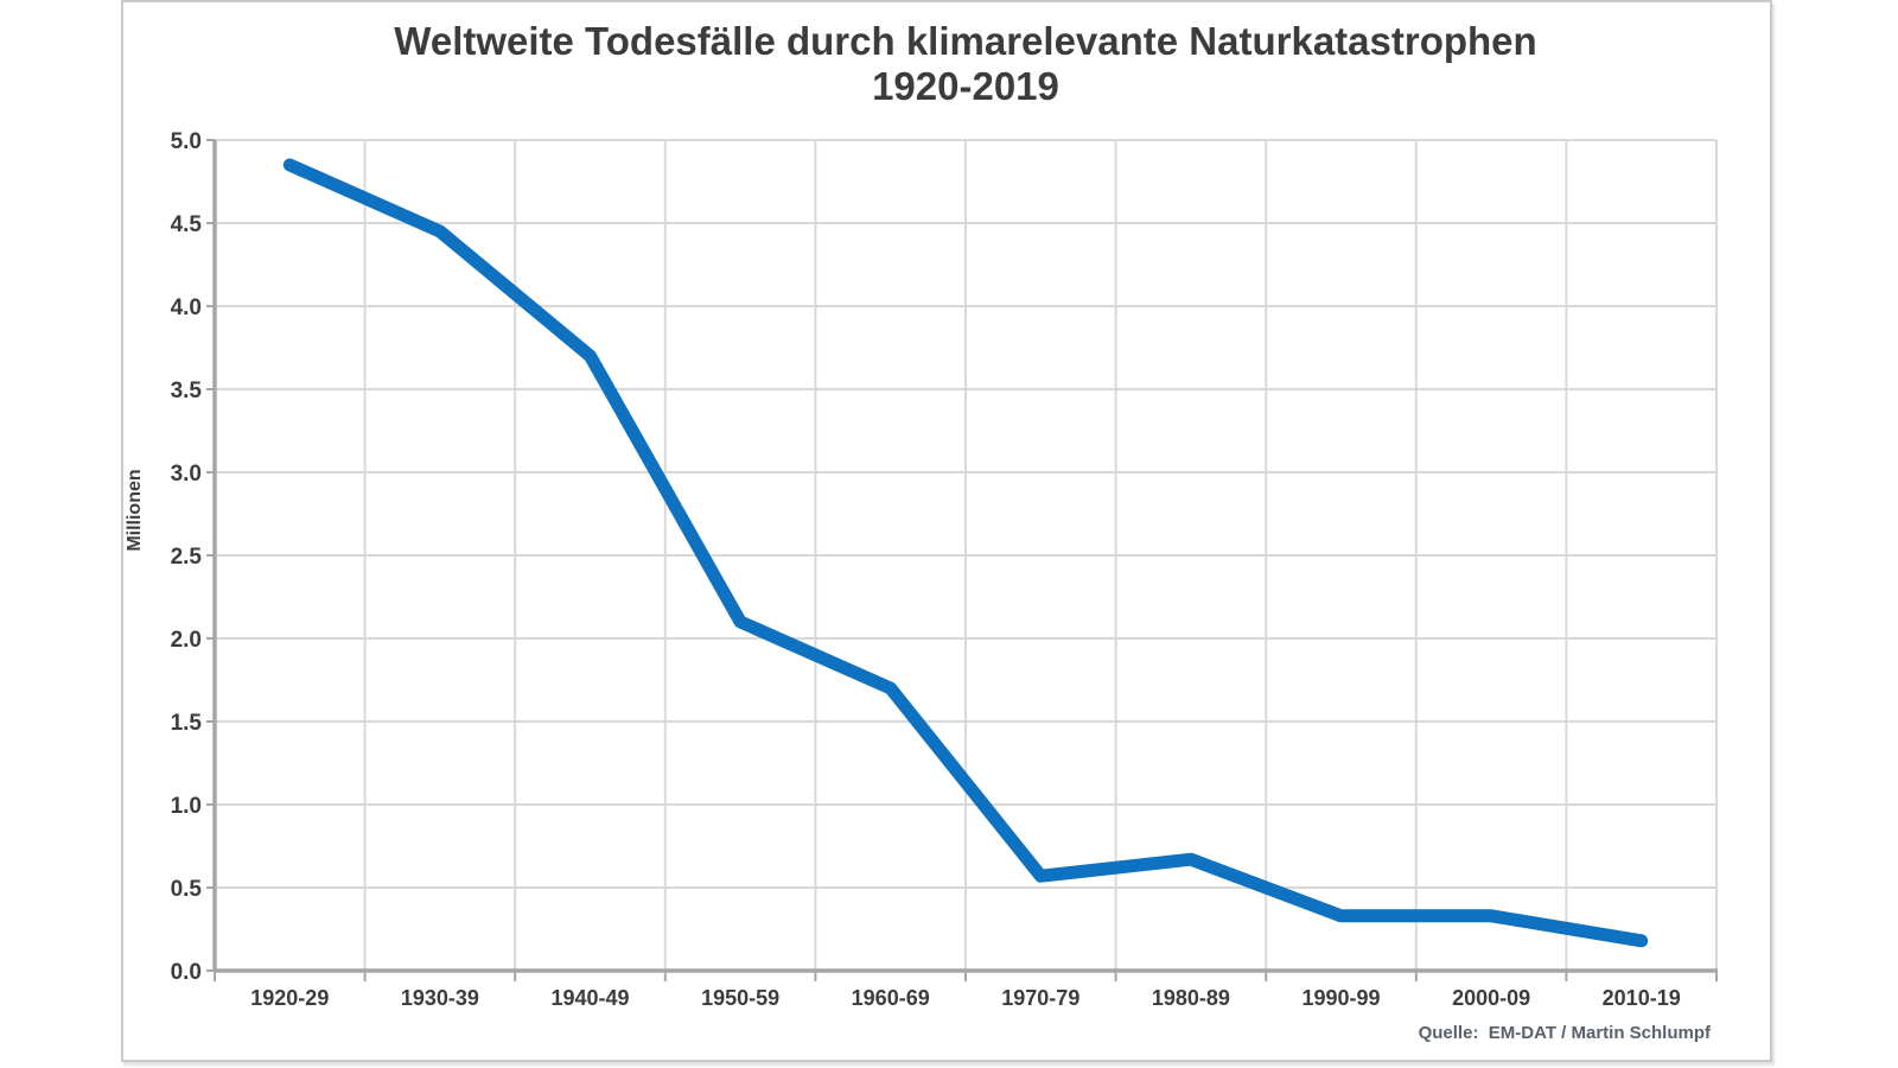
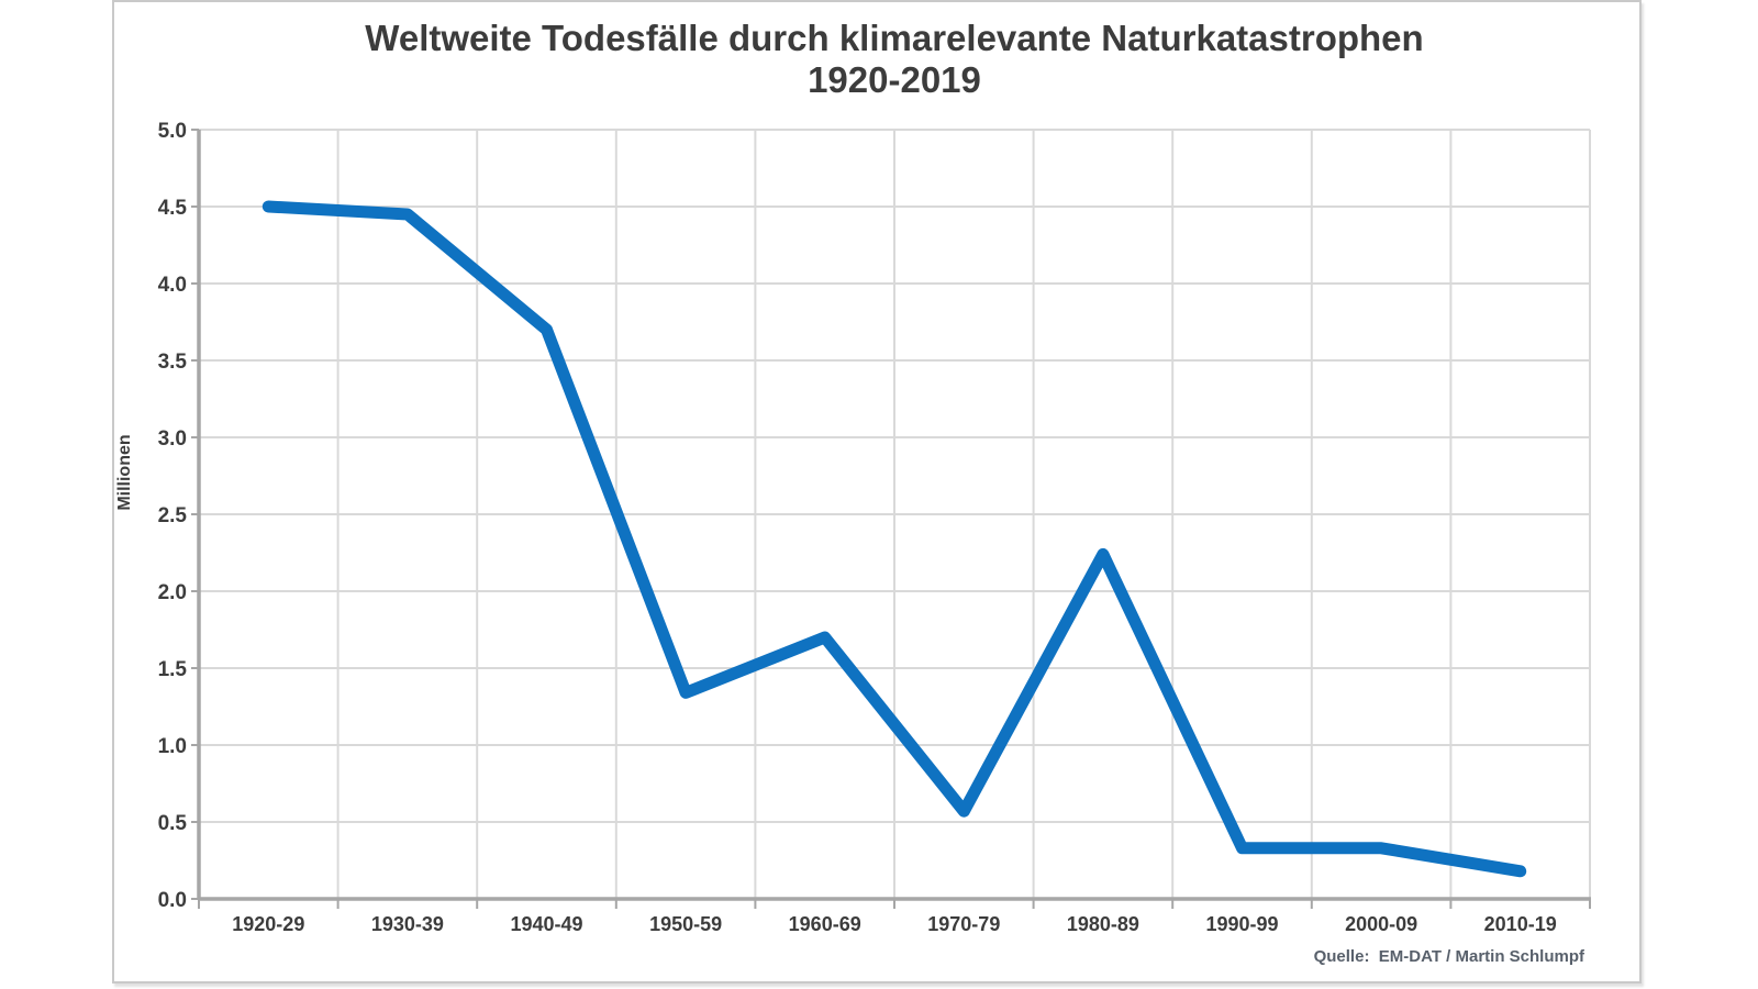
1920-29: 4.85 -> 4.50
1950-59: 2.10 -> 1.34
1980-89: 0.67 -> 2.24
